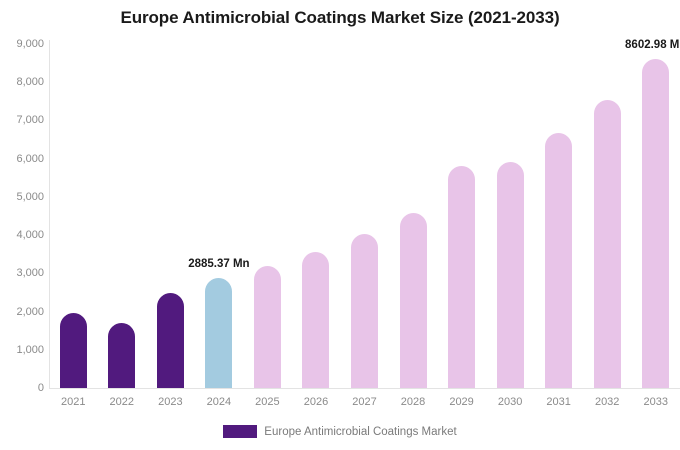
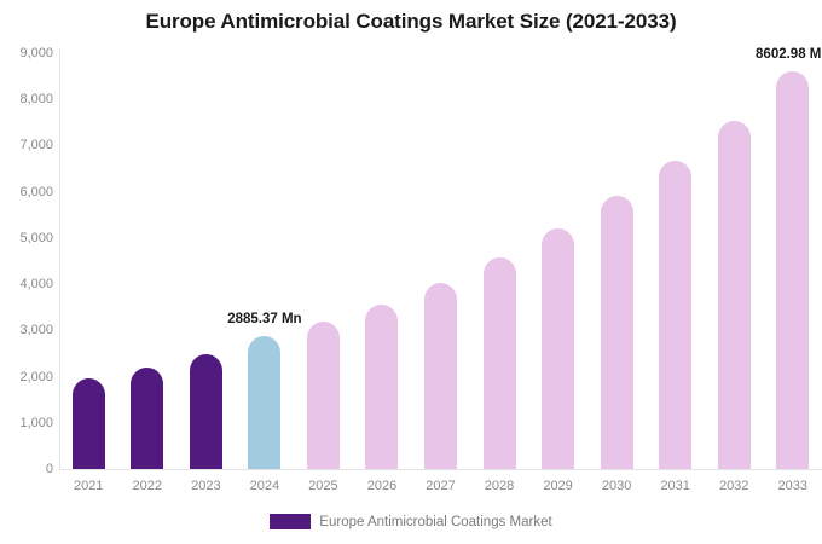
2022: 1700 -> 2200
2029: 5800 -> 5200
